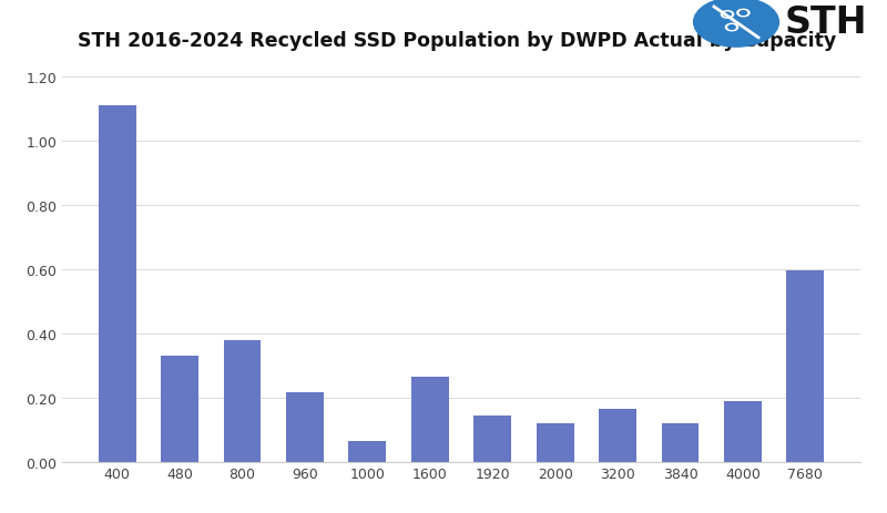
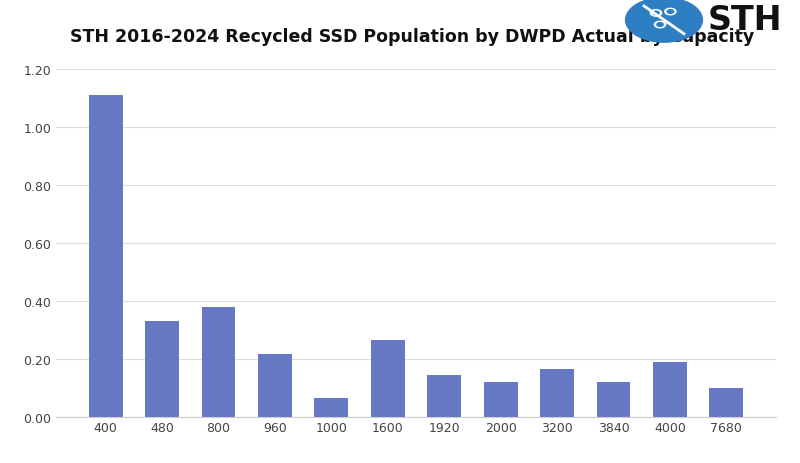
7680: 0.595 -> 0.100
